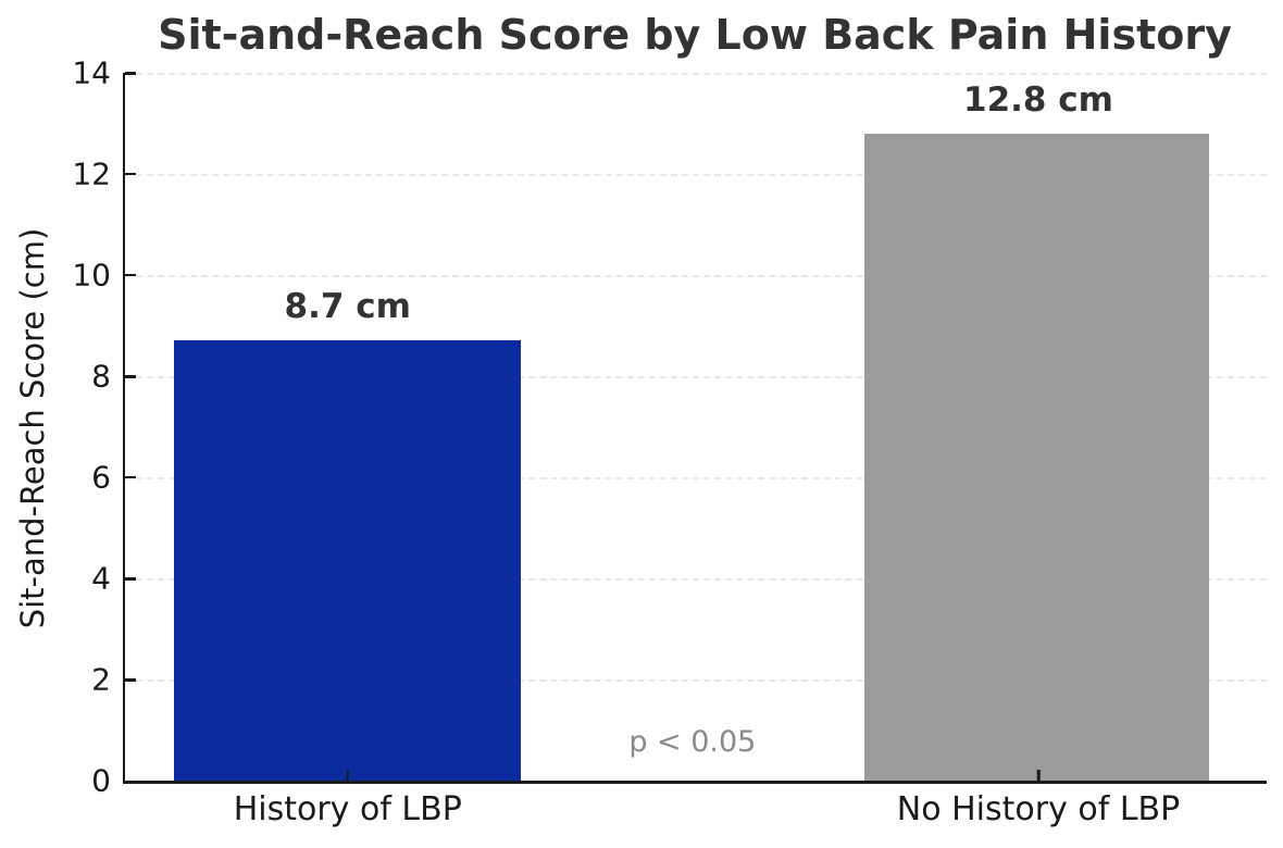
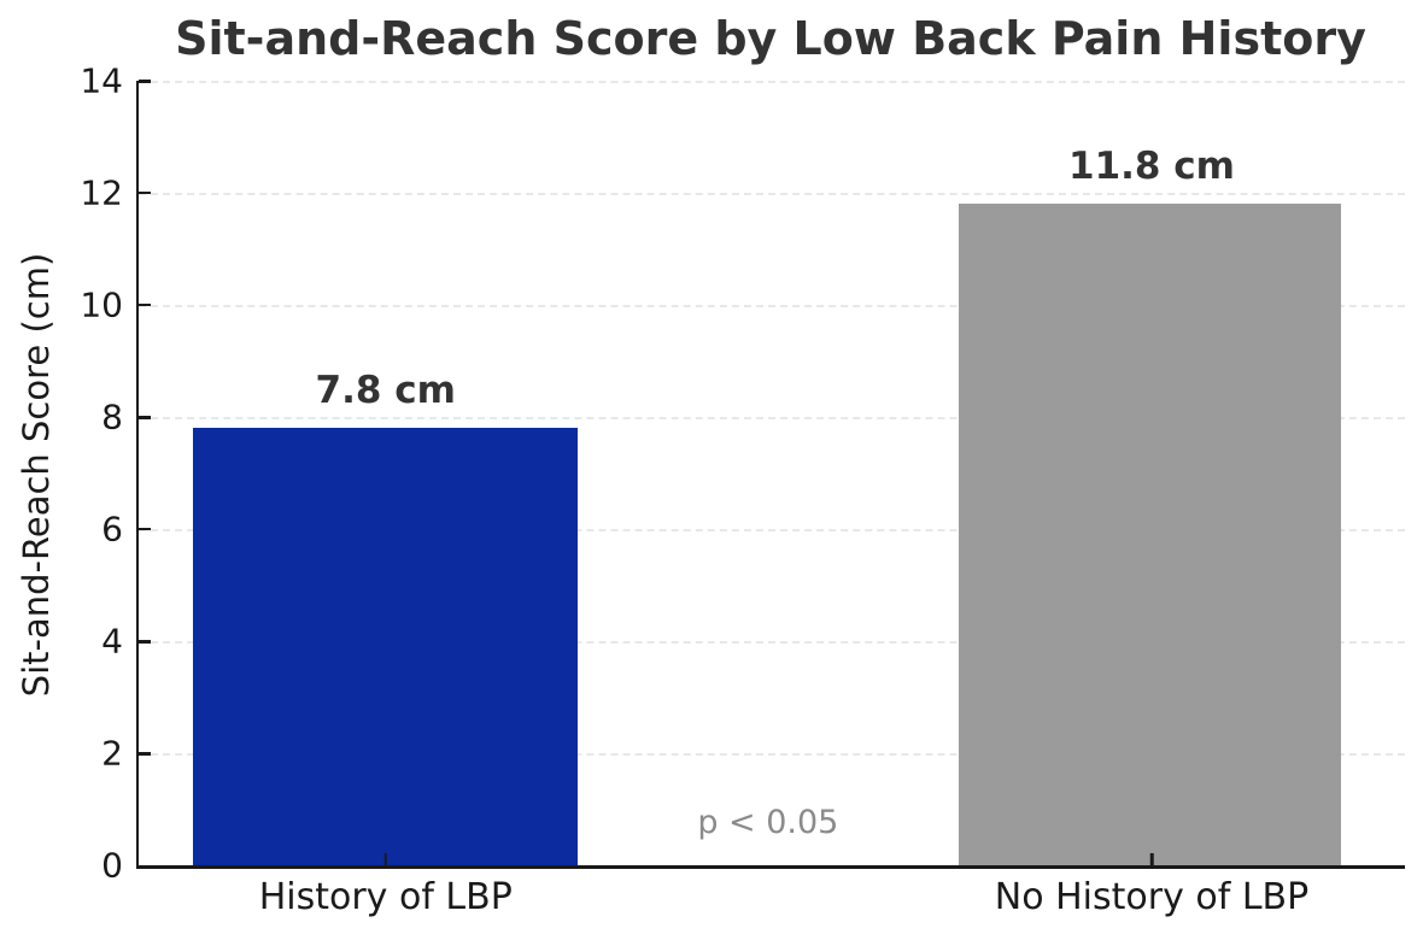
History of LBP: 8.7 -> 7.8
No History of LBP: 12.8 -> 11.8
